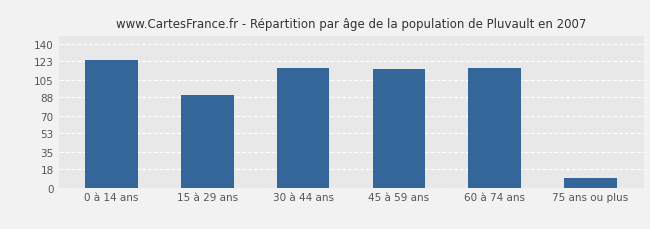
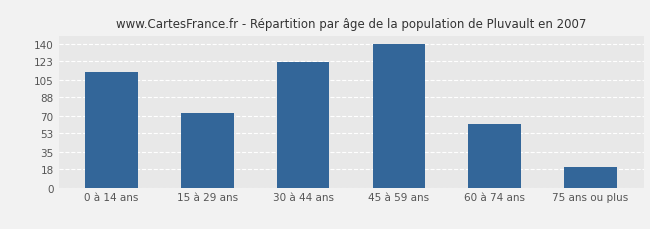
0 à 14 ans: 124 -> 113
15 à 29 ans: 90 -> 73
30 à 44 ans: 117 -> 122
45 à 59 ans: 116 -> 140
60 à 74 ans: 117 -> 62
75 ans ou plus: 9 -> 20
